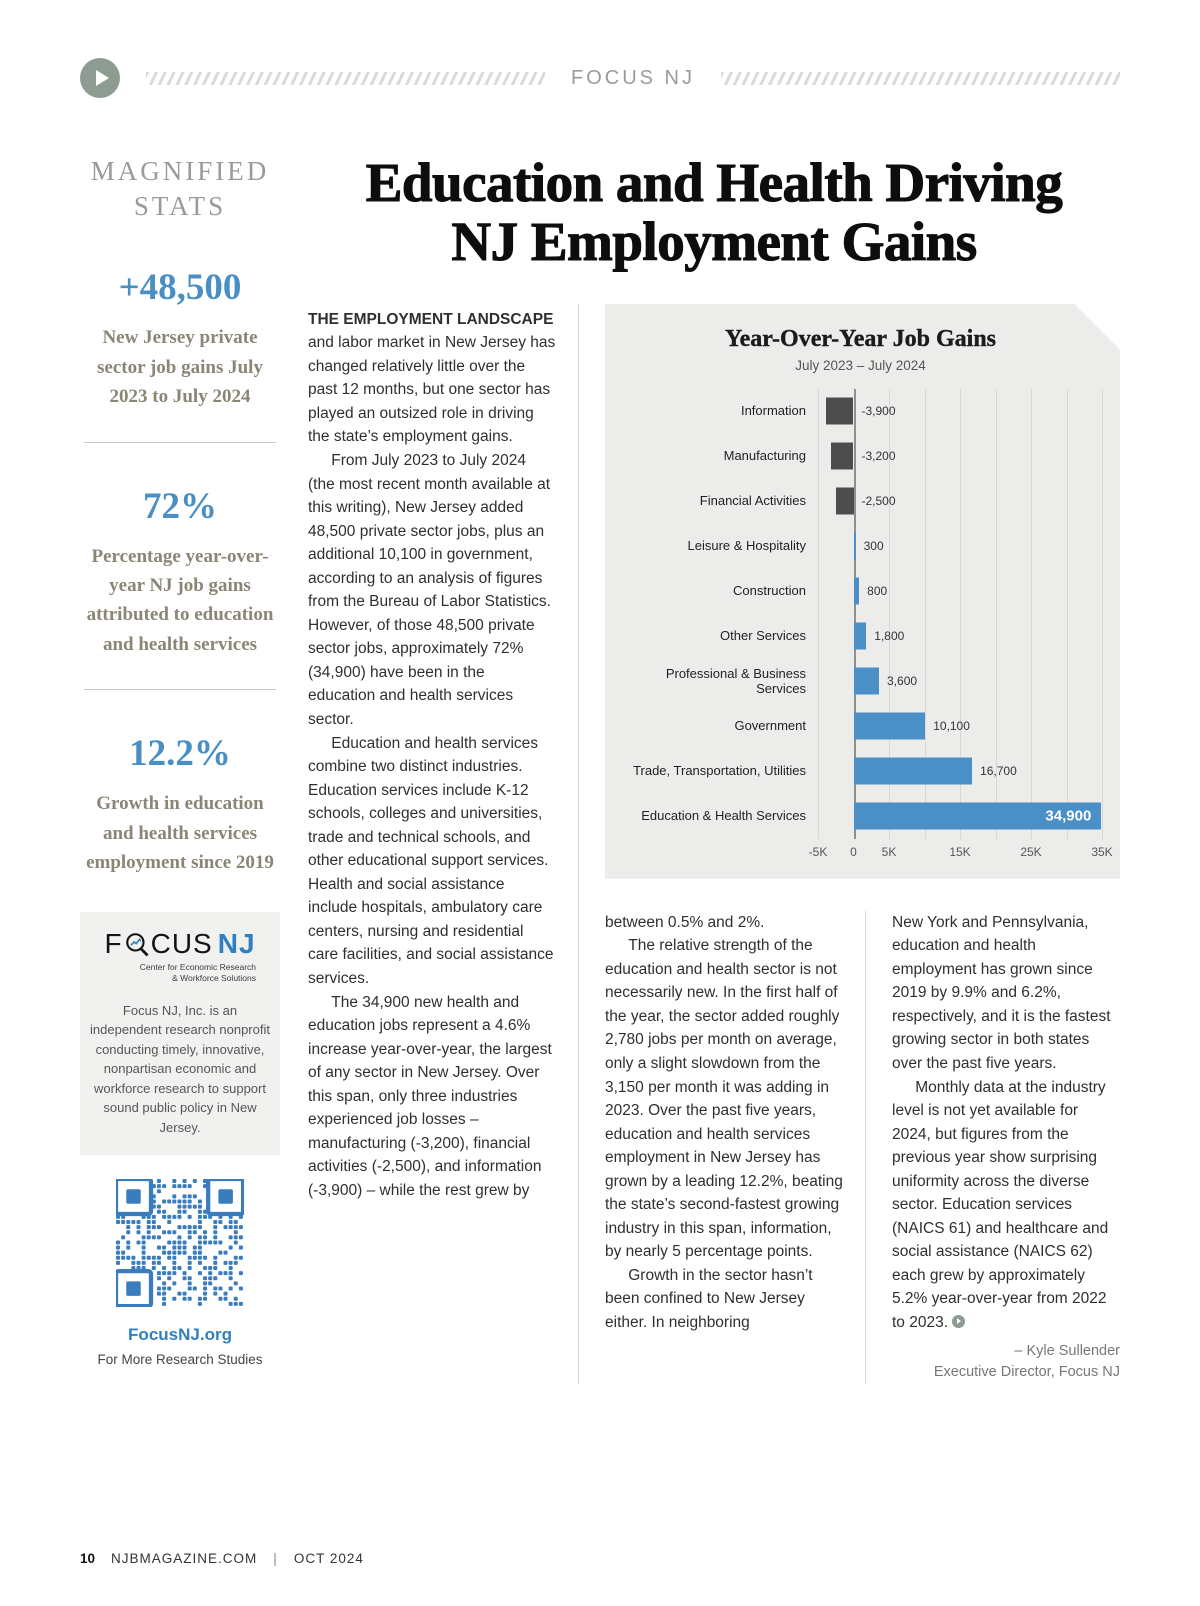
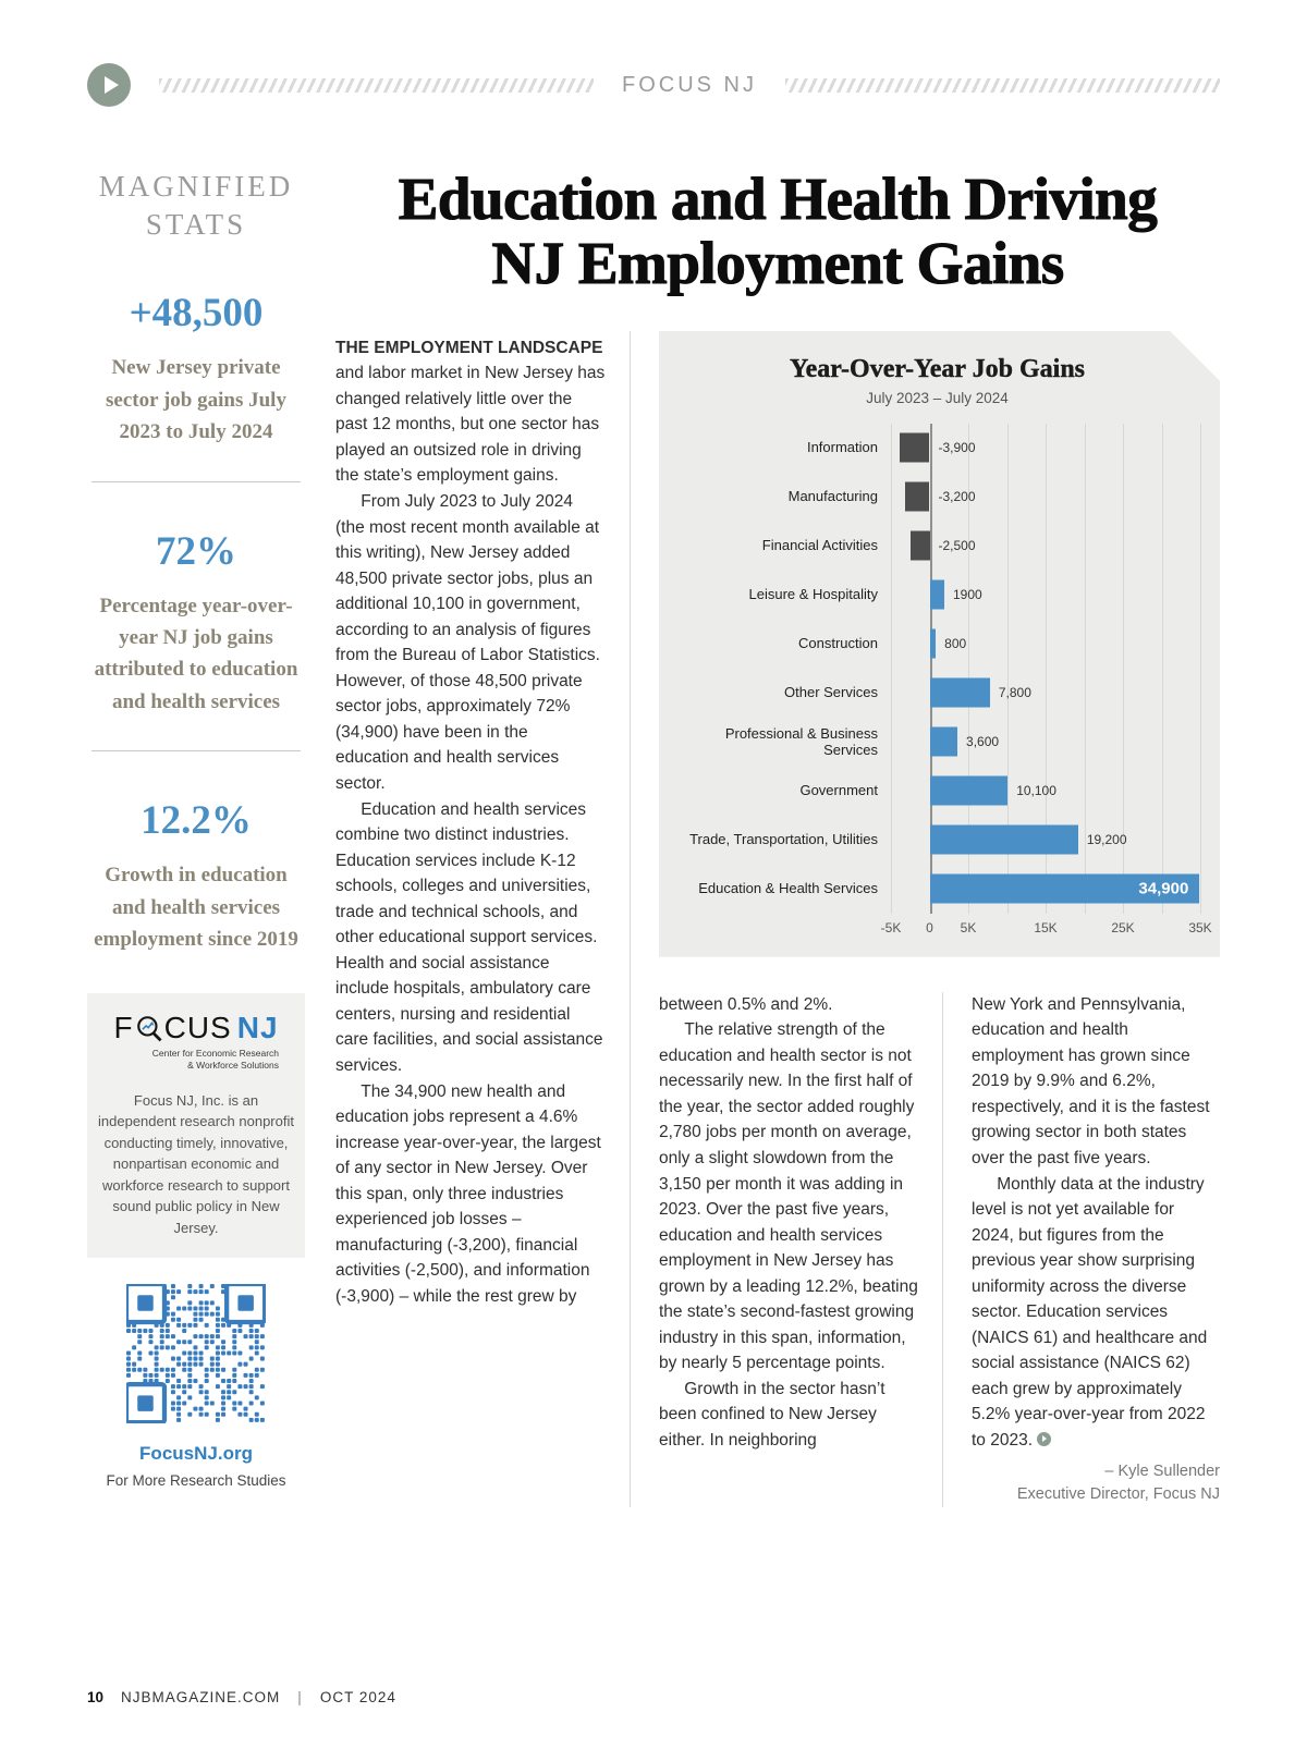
Leisure & Hospitality: 300 -> 1900
Other Services: 1,800 -> 7,800
Trade, Transportation, Utilities: 16,700 -> 19,200
